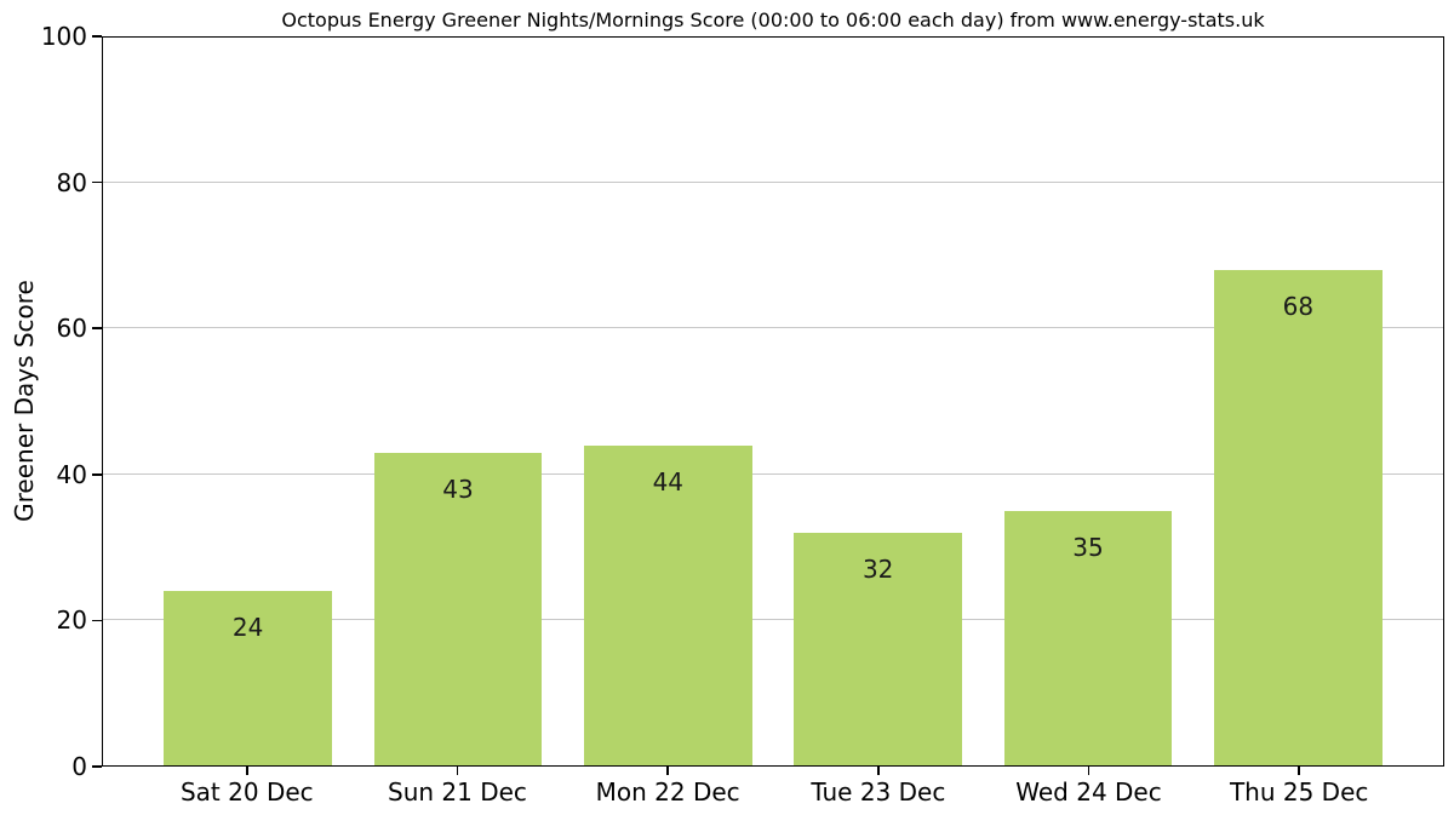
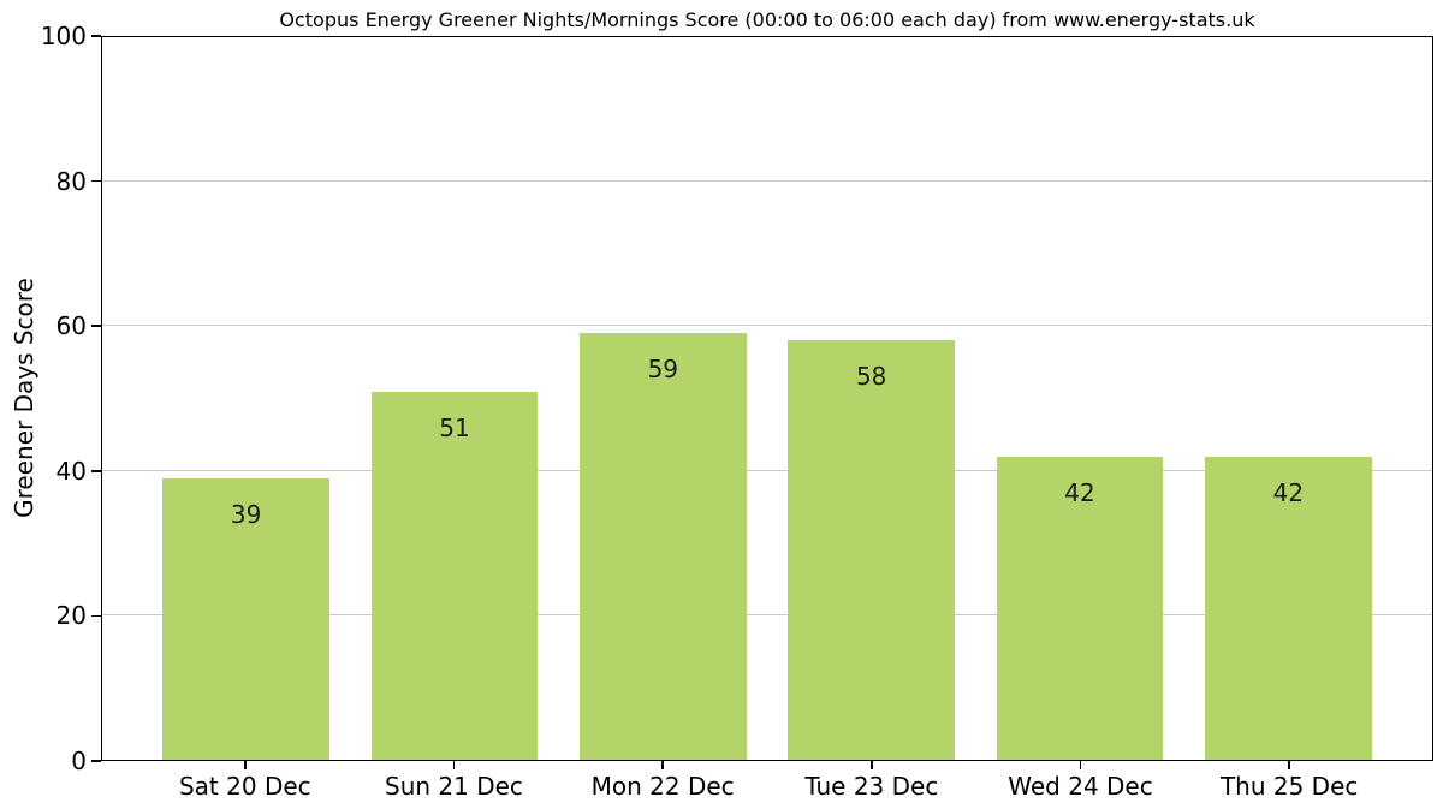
Sat 20 Dec: 24 -> 39
Sun 21 Dec: 43 -> 51
Mon 22 Dec: 44 -> 59
Tue 23 Dec: 32 -> 58
Wed 24 Dec: 35 -> 42
Thu 25 Dec: 68 -> 42
